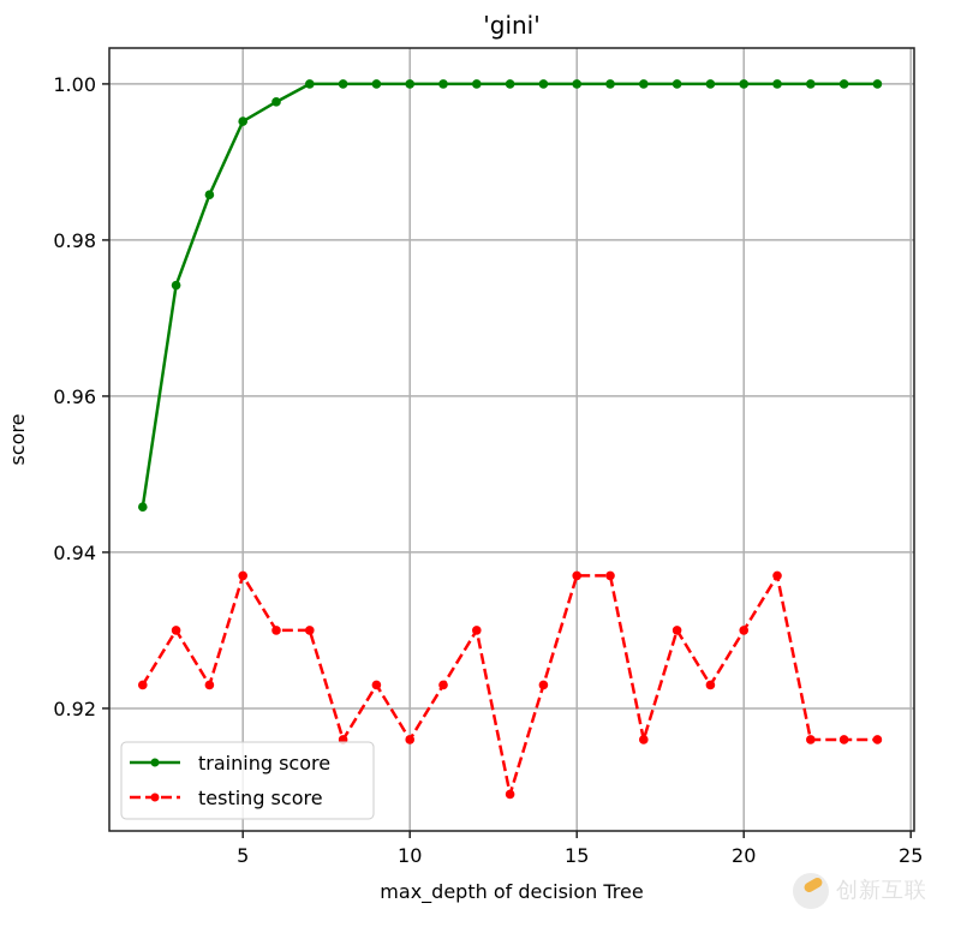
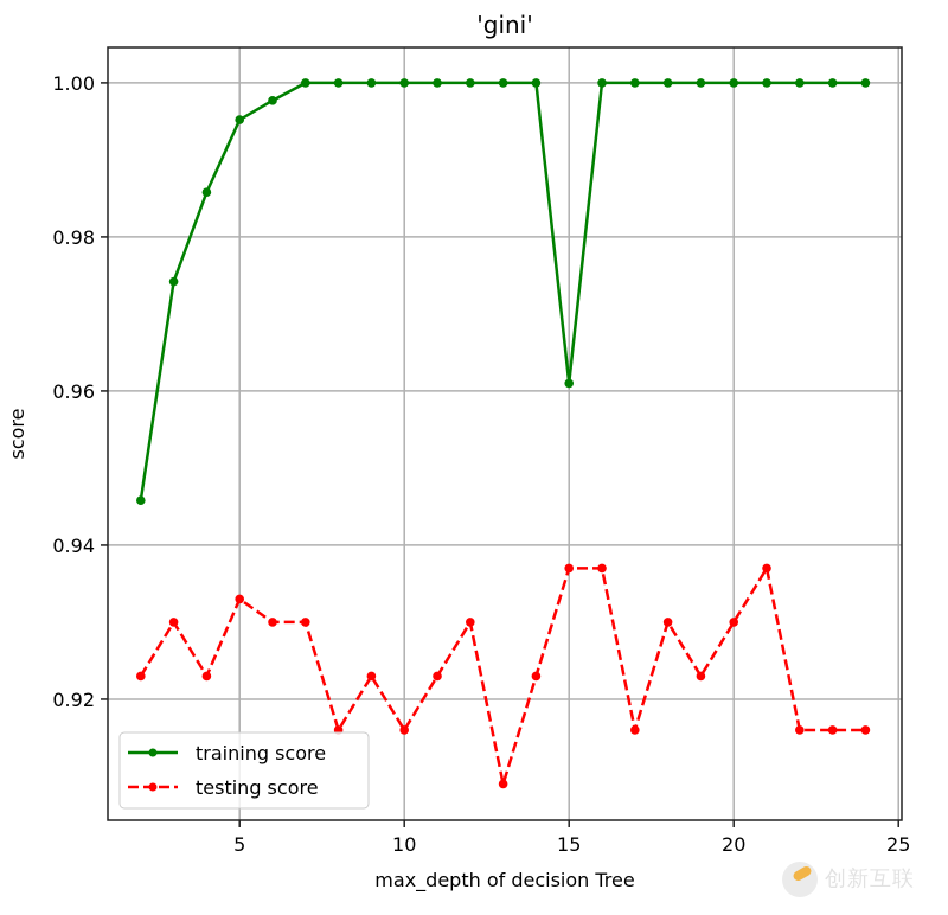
testing score/5: 0.937 -> 0.933
training score/15: 1.000 -> 0.961
